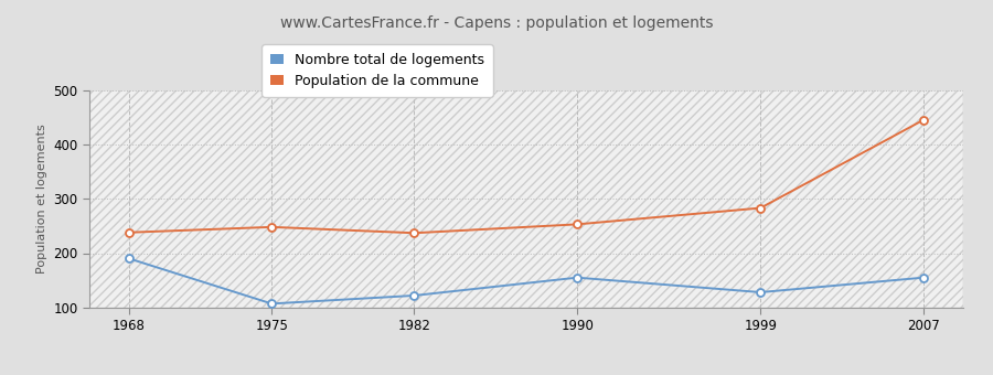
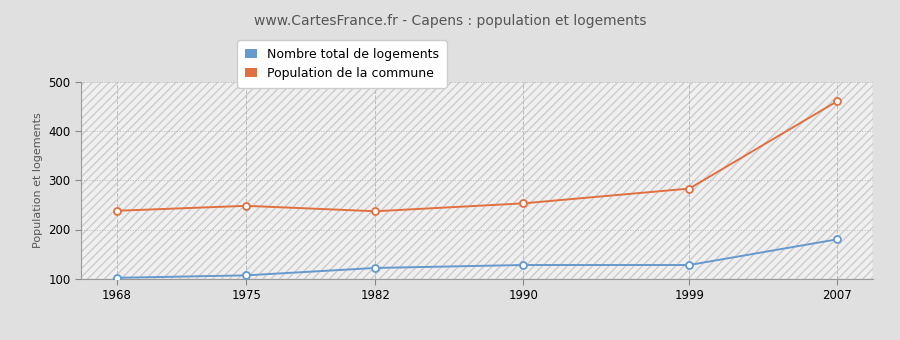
Nombre total de logements/1968: 190 -> 102
Nombre total de logements/1990: 155 -> 128
Nombre total de logements/2007: 155 -> 180
Population de la commune/2007: 445 -> 460
